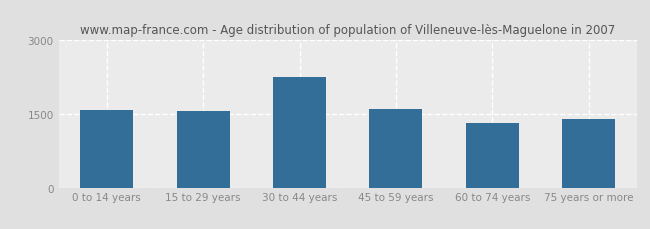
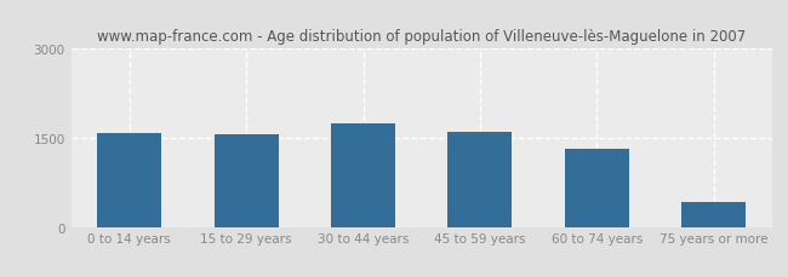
30 to 44 years: 2250 -> 1740
75 years or more: 1400 -> 430
